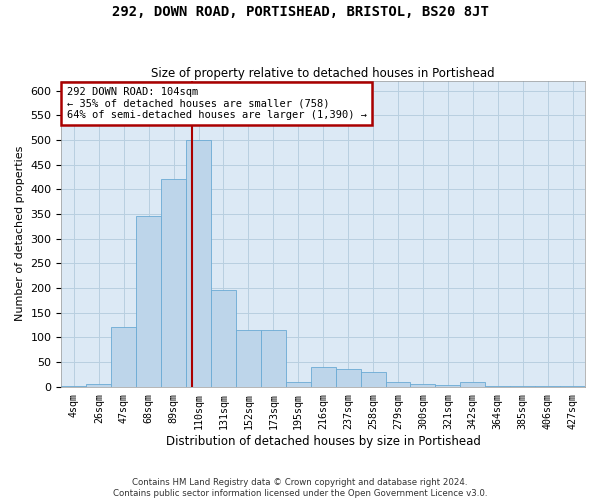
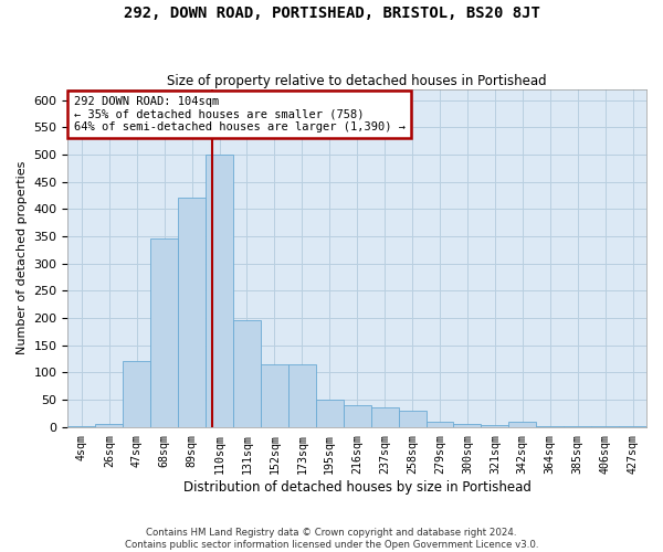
195sqm: 10 -> 50
